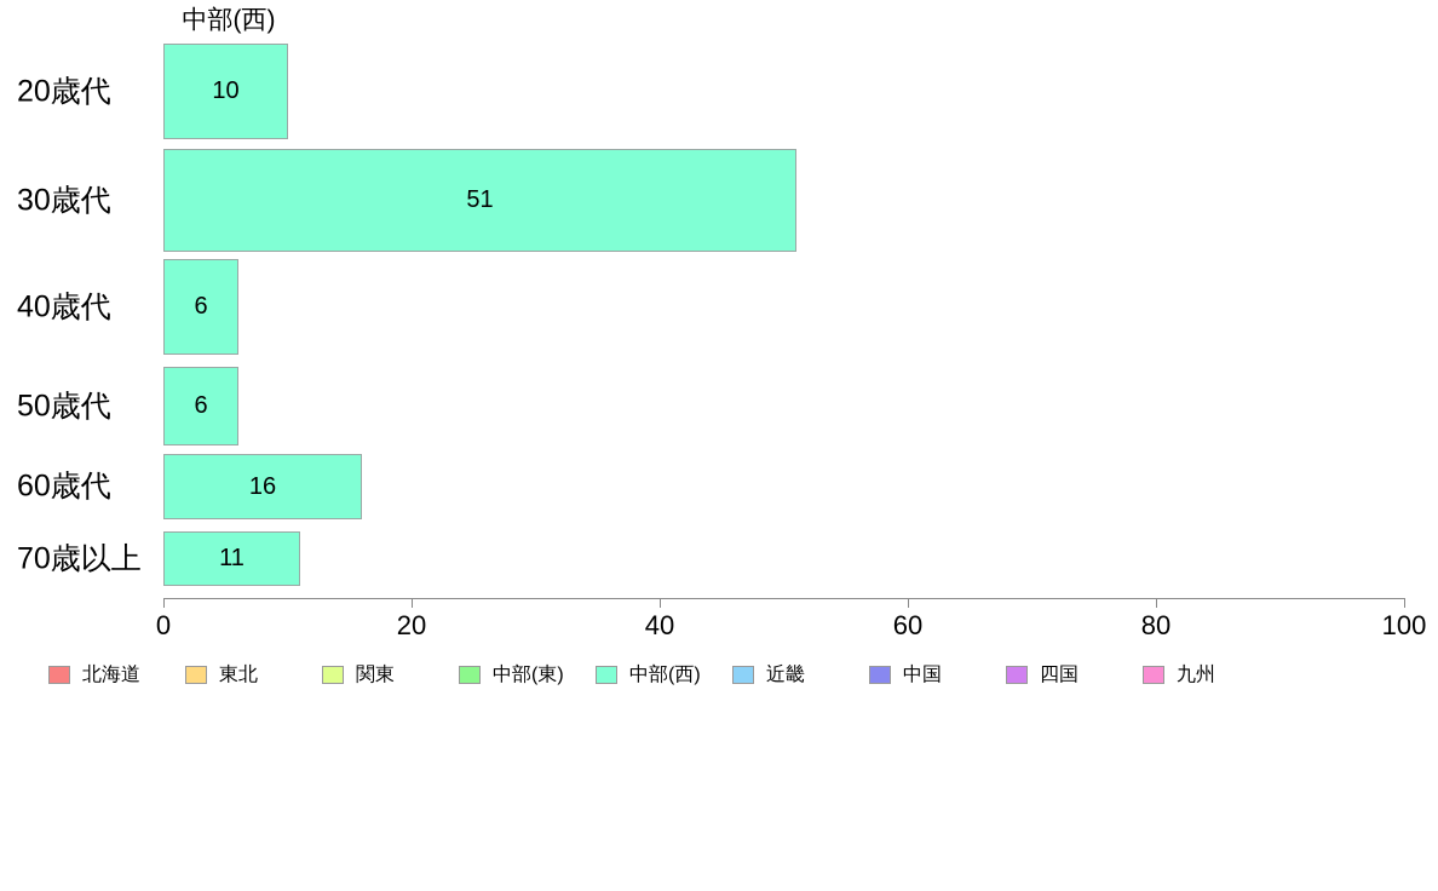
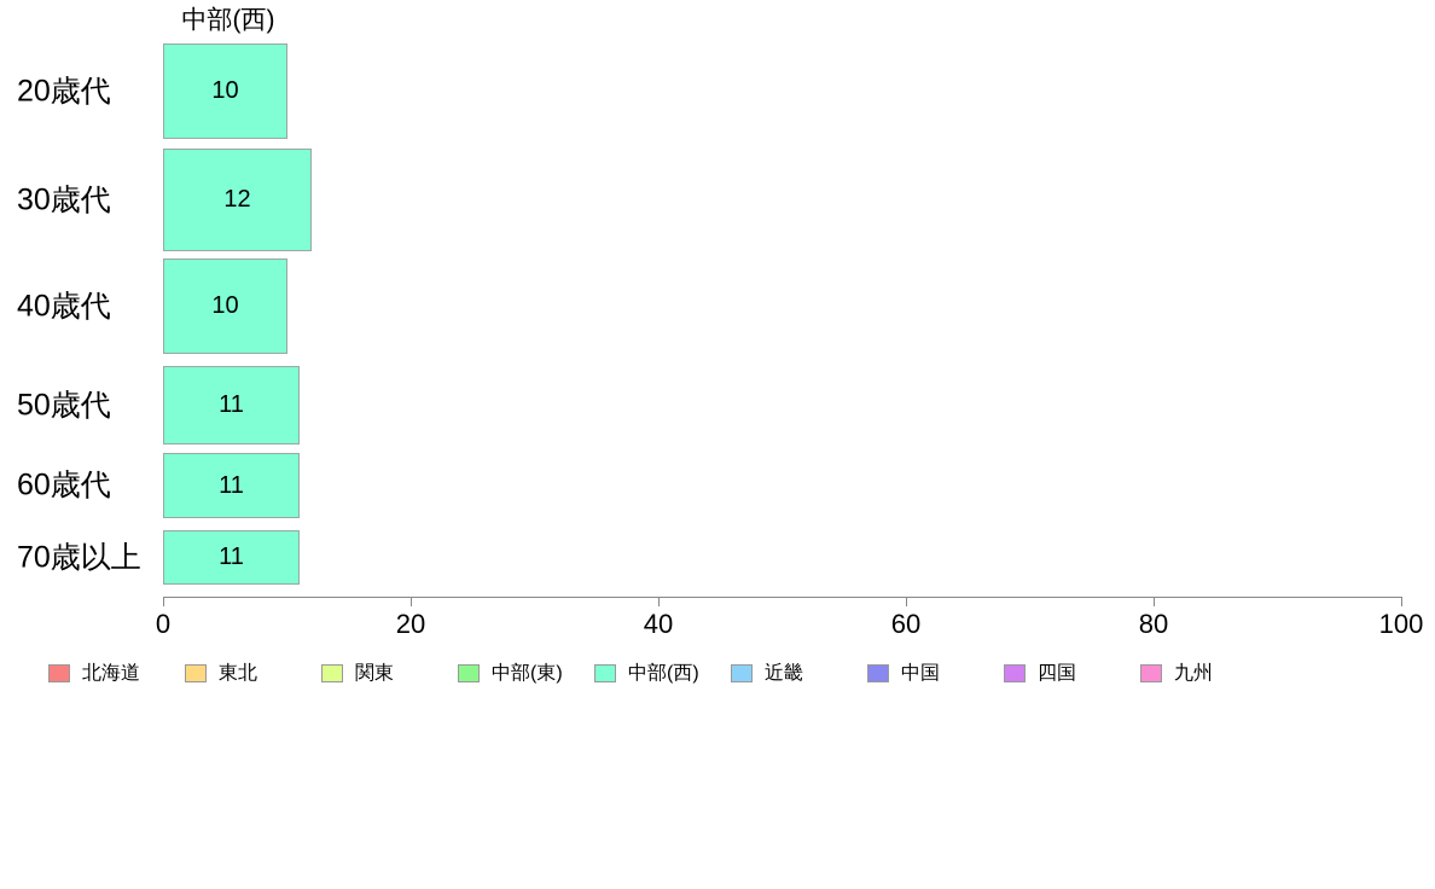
30歳代: 51 -> 12
40歳代: 6 -> 10
50歳代: 6 -> 11
60歳代: 16 -> 11
